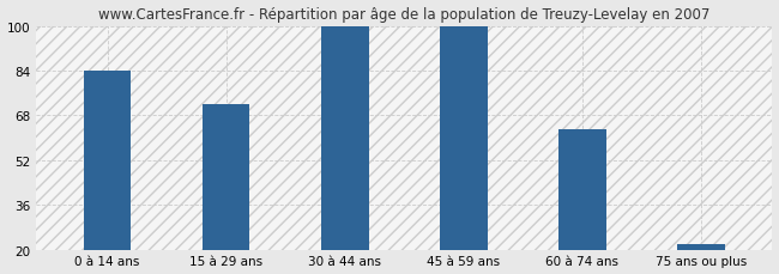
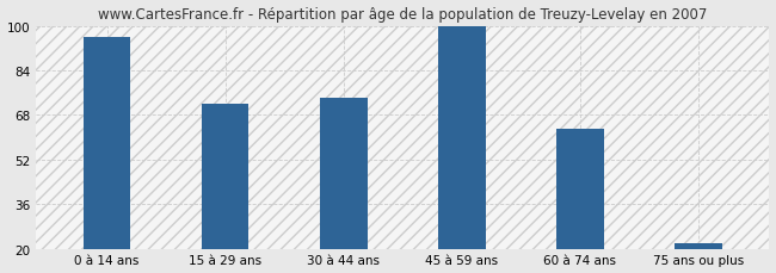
0 à 14 ans: 84 -> 96
30 à 44 ans: 100 -> 74
